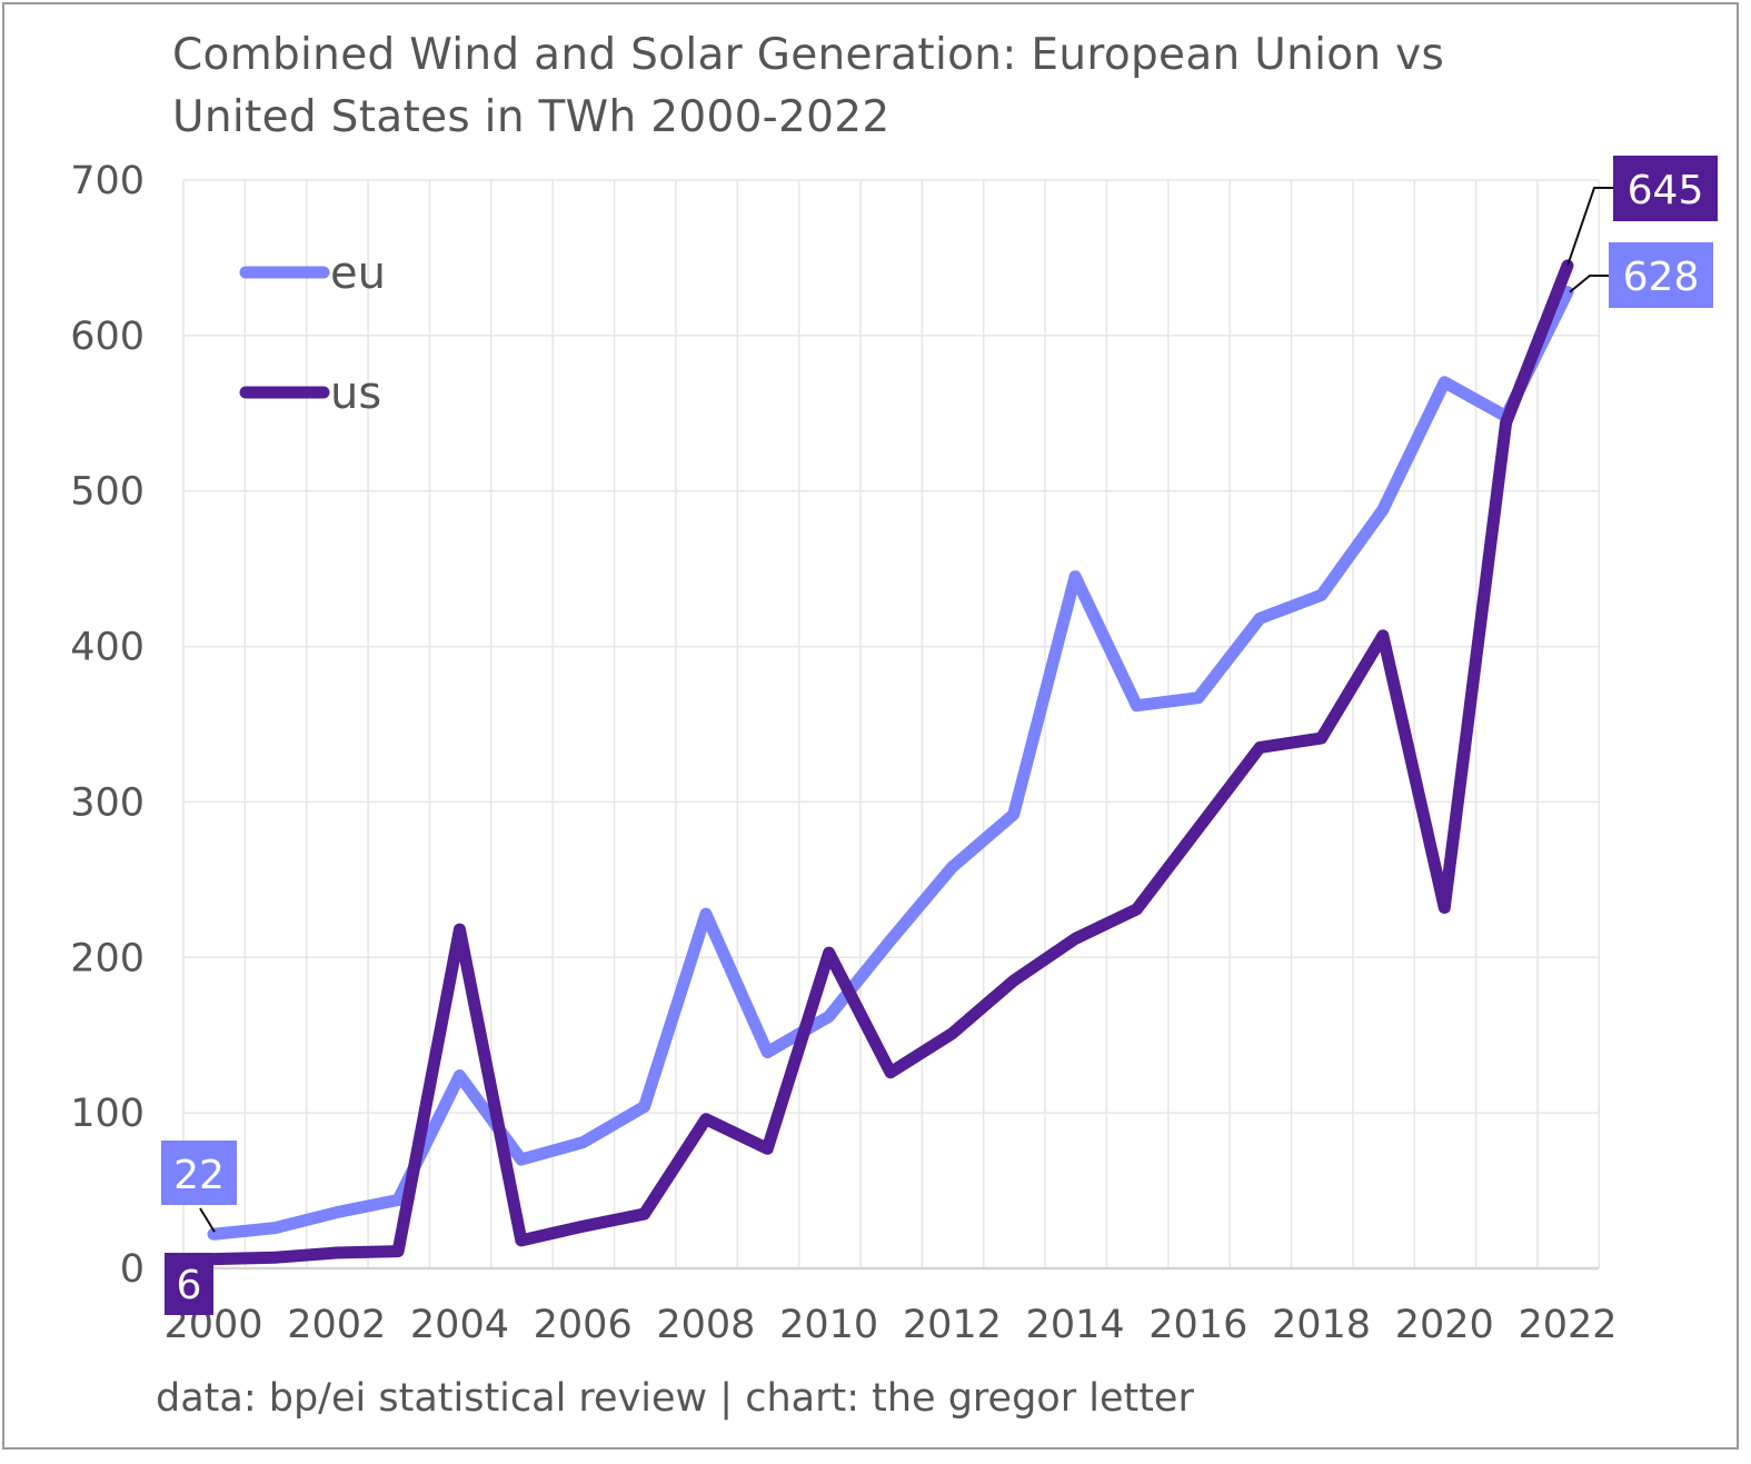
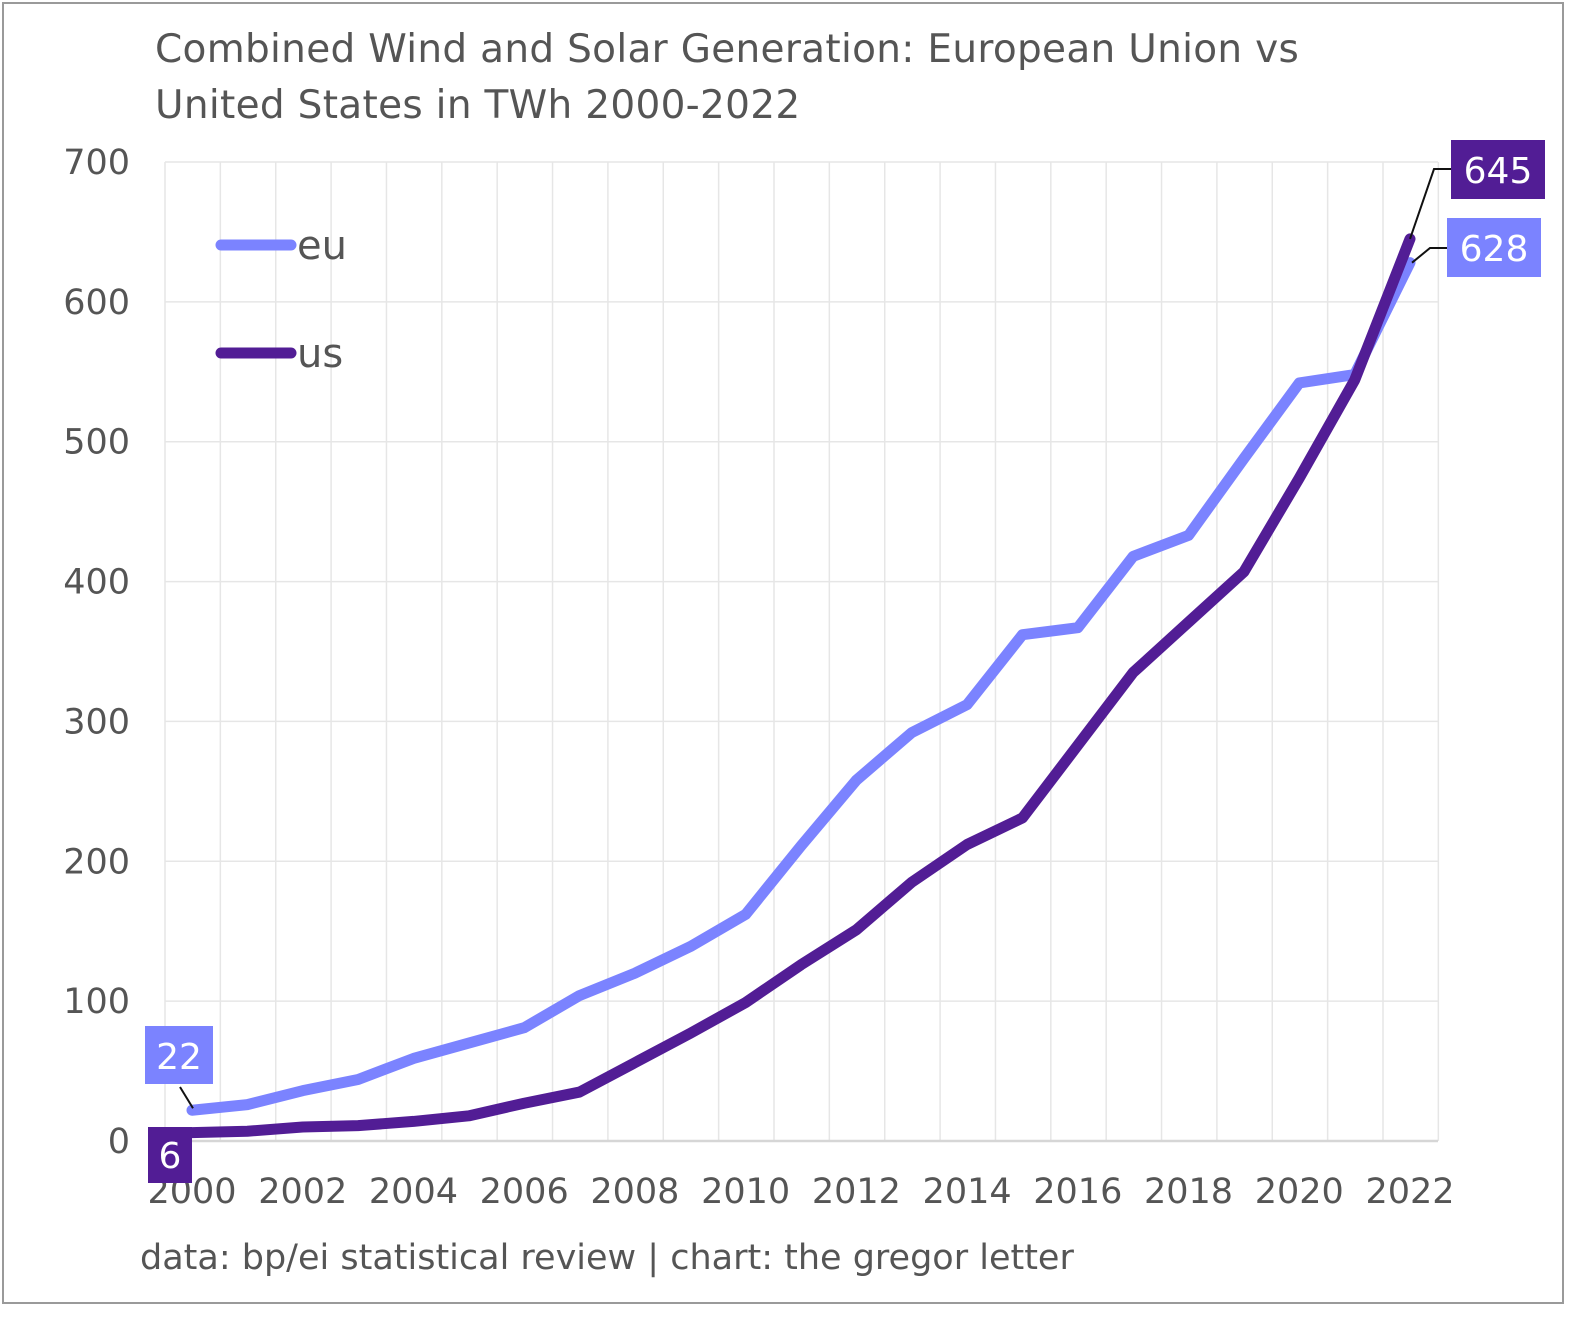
eu/2004: 124 -> 59
us/2004: 218 -> 14
eu/2008: 228 -> 120
us/2008: 96 -> 56
us/2010: 203 -> 99
eu/2014: 445 -> 312
us/2018: 341 -> 371
eu/2020: 570 -> 542
us/2020: 232 -> 474
